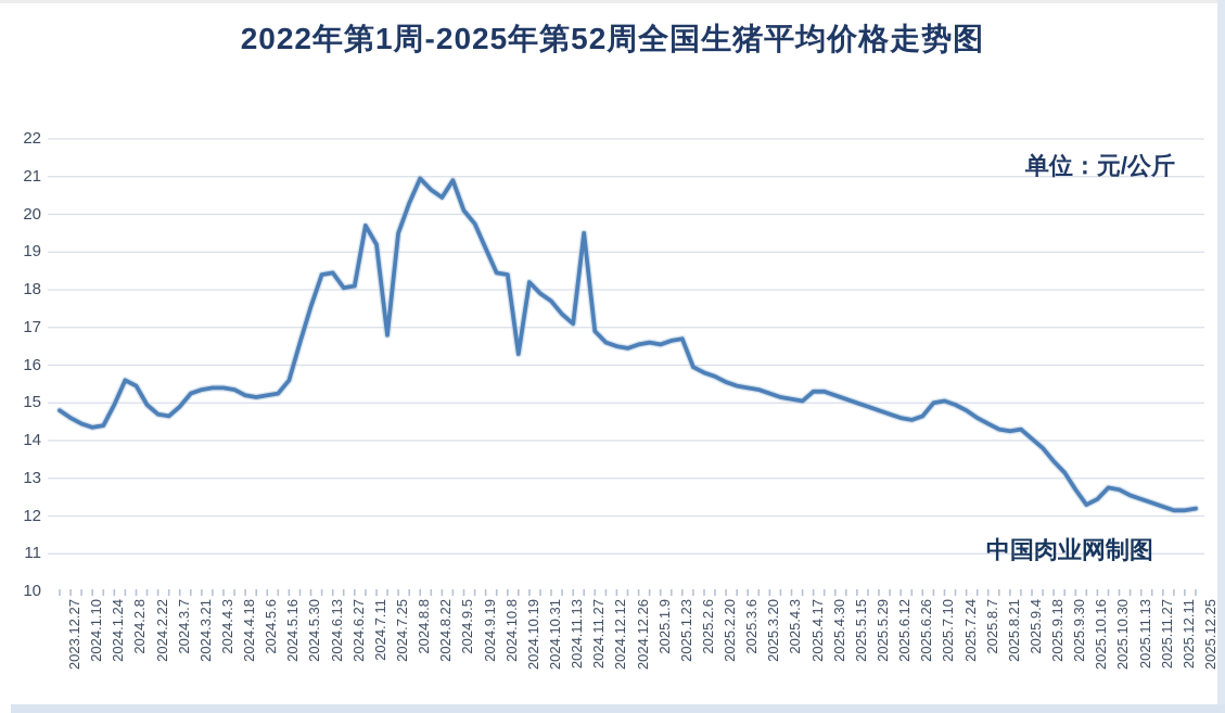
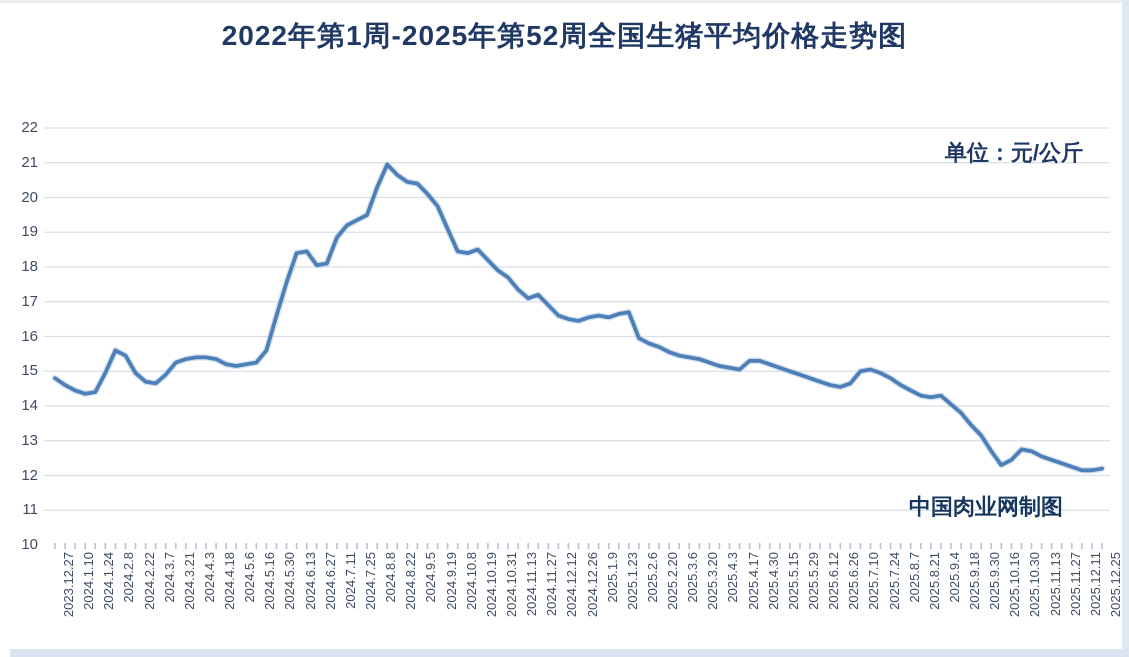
2024.7.11: 19.7 -> 18.9
2024.7.25: 16.8 -> 19.4
2024.9.5: 20.9 -> 20.4
2024.10.19: 16.3 -> 18.5
2024.11.27: 19.5 -> 17.2
